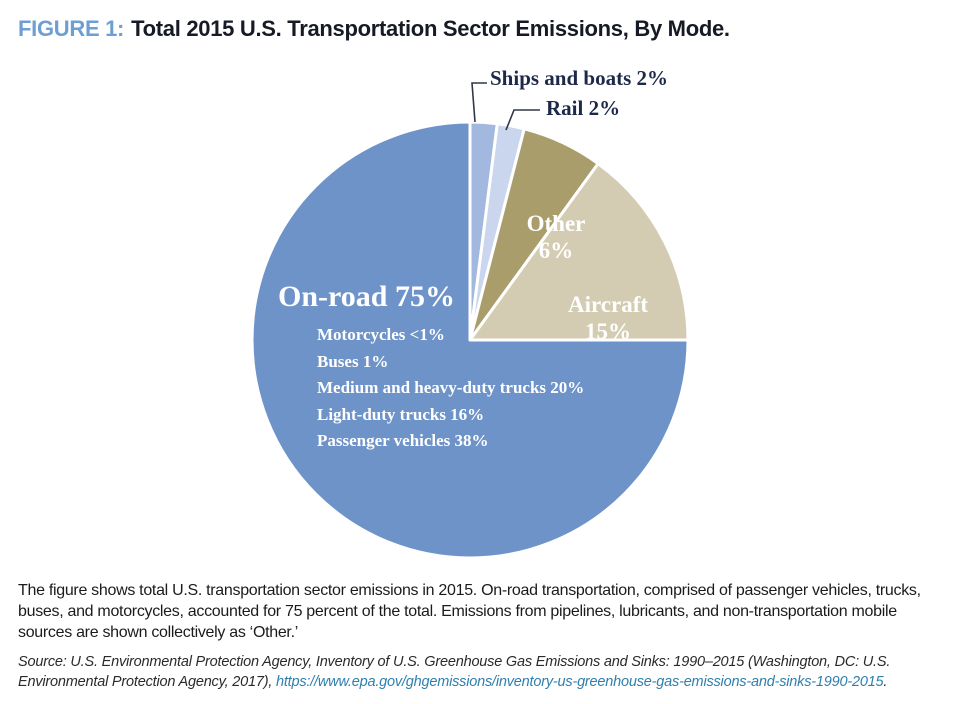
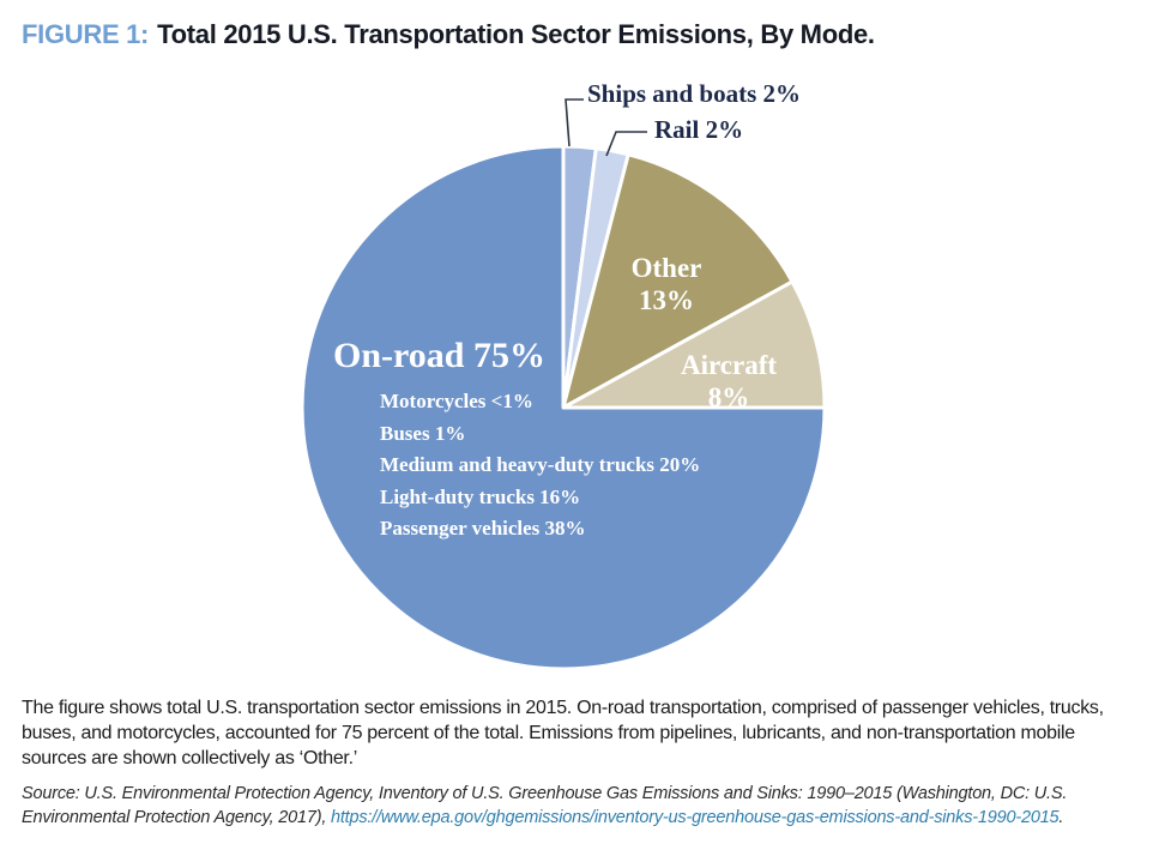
Other: 6% -> 13%
Aircraft: 15% -> 8%
